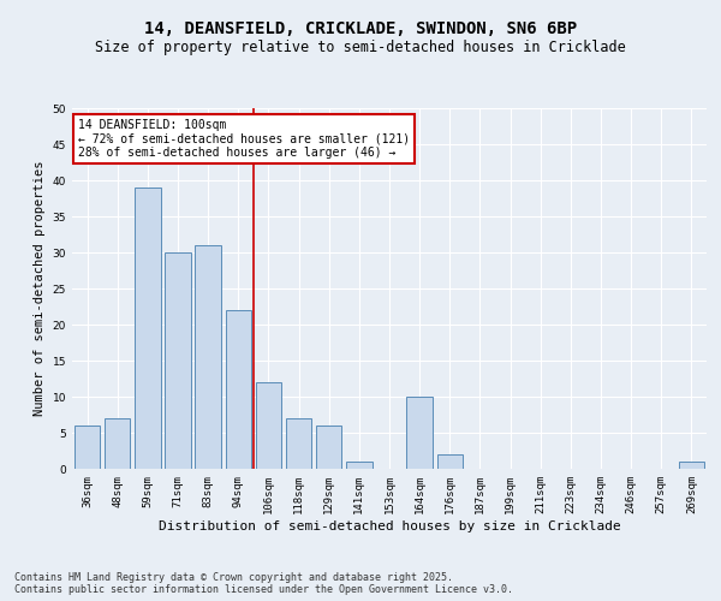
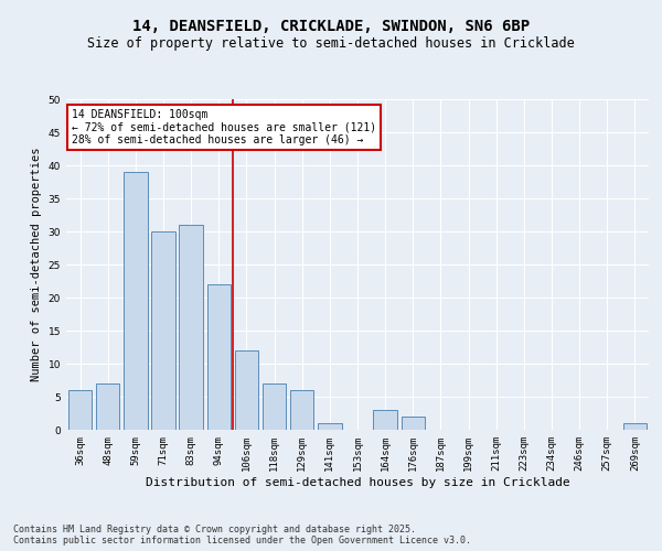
164sqm: 10 -> 3
